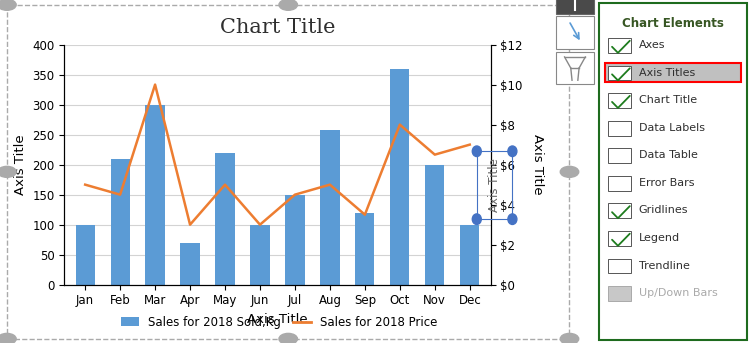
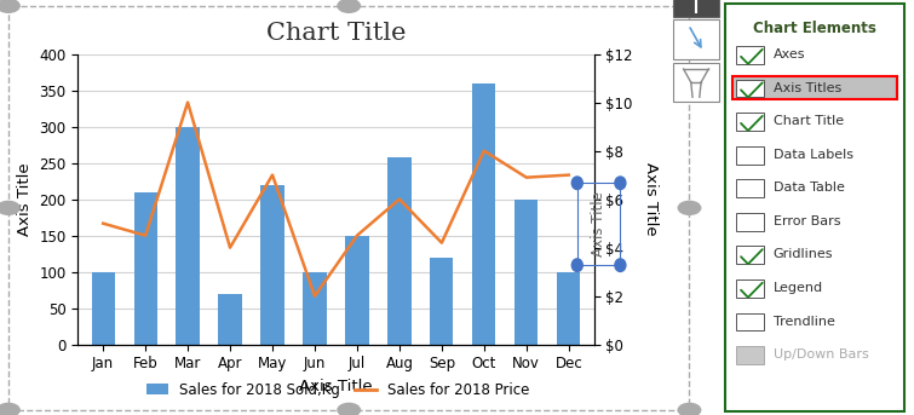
Chart Title/Sales for 2018 Price/Apr: $3.0 -> $4.0
Chart Title/Sales for 2018 Price/May: $5.0 -> $7.0
Chart Title/Sales for 2018 Price/Jun: $3.0 -> $2.0
Chart Title/Sales for 2018 Price/Aug: $5.0 -> $6.0
Chart Title/Sales for 2018 Price/Sep: $3.5 -> $4.2
Chart Title/Sales for 2018 Price/Nov: $6.5 -> $6.9
